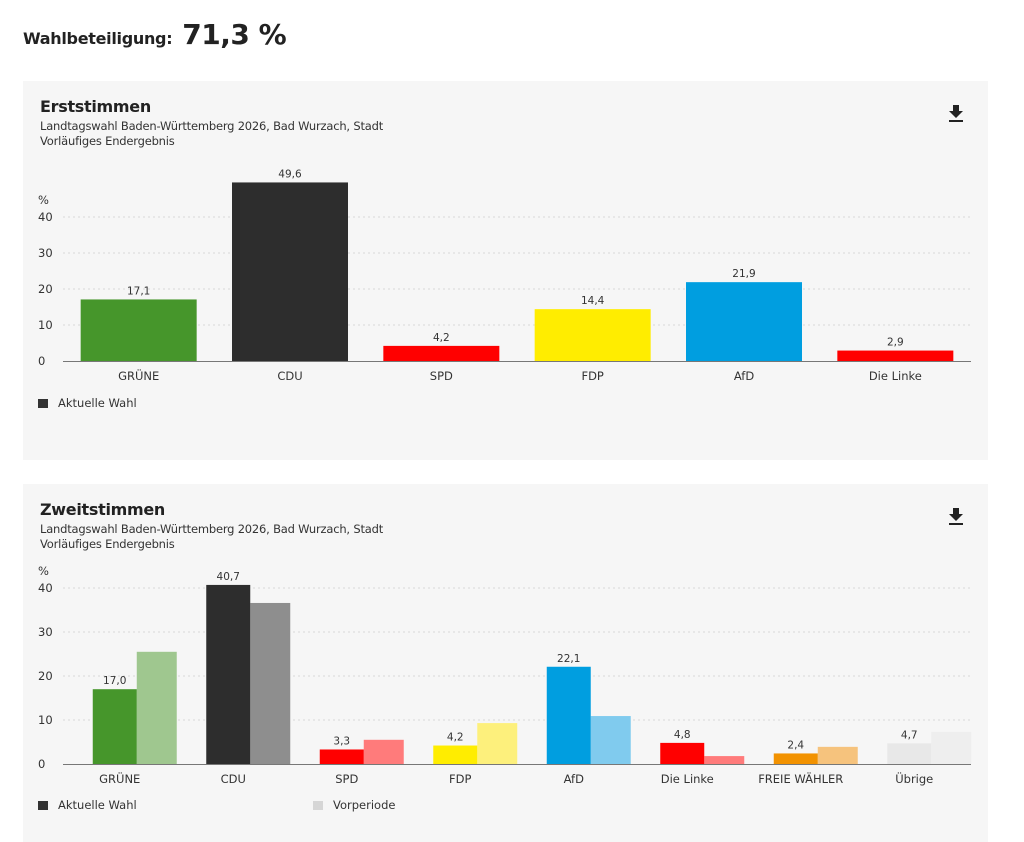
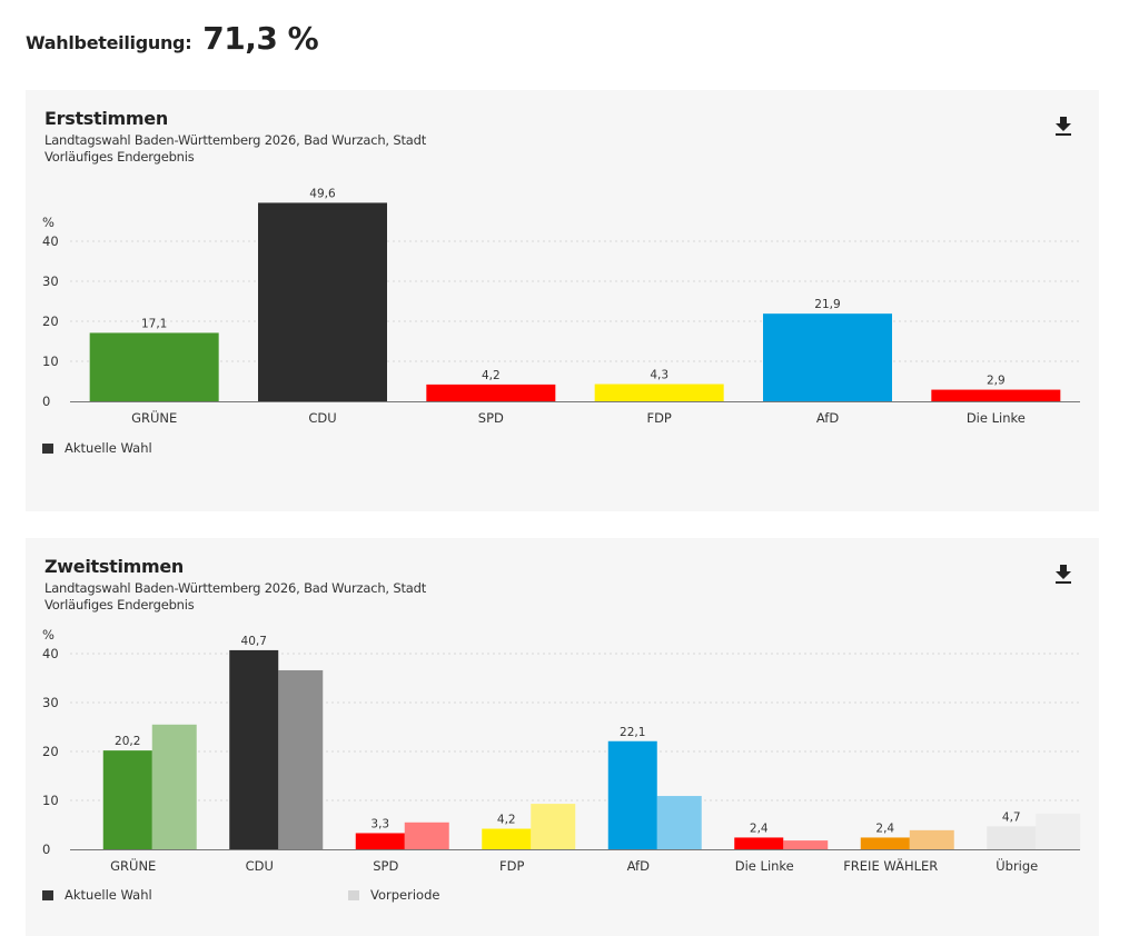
Erststimmen/FDP: 14,4 -> 4,3
Zweitstimmen/Aktuelle Wahl/GRÜNE: 17,0 -> 20,2
Zweitstimmen/Aktuelle Wahl/Die Linke: 4,8 -> 2,4
